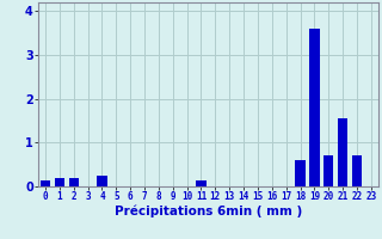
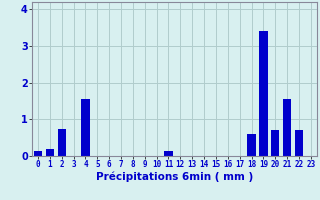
2: 0.20 -> 0.75
4: 0.25 -> 1.55
19: 3.60 -> 3.40
